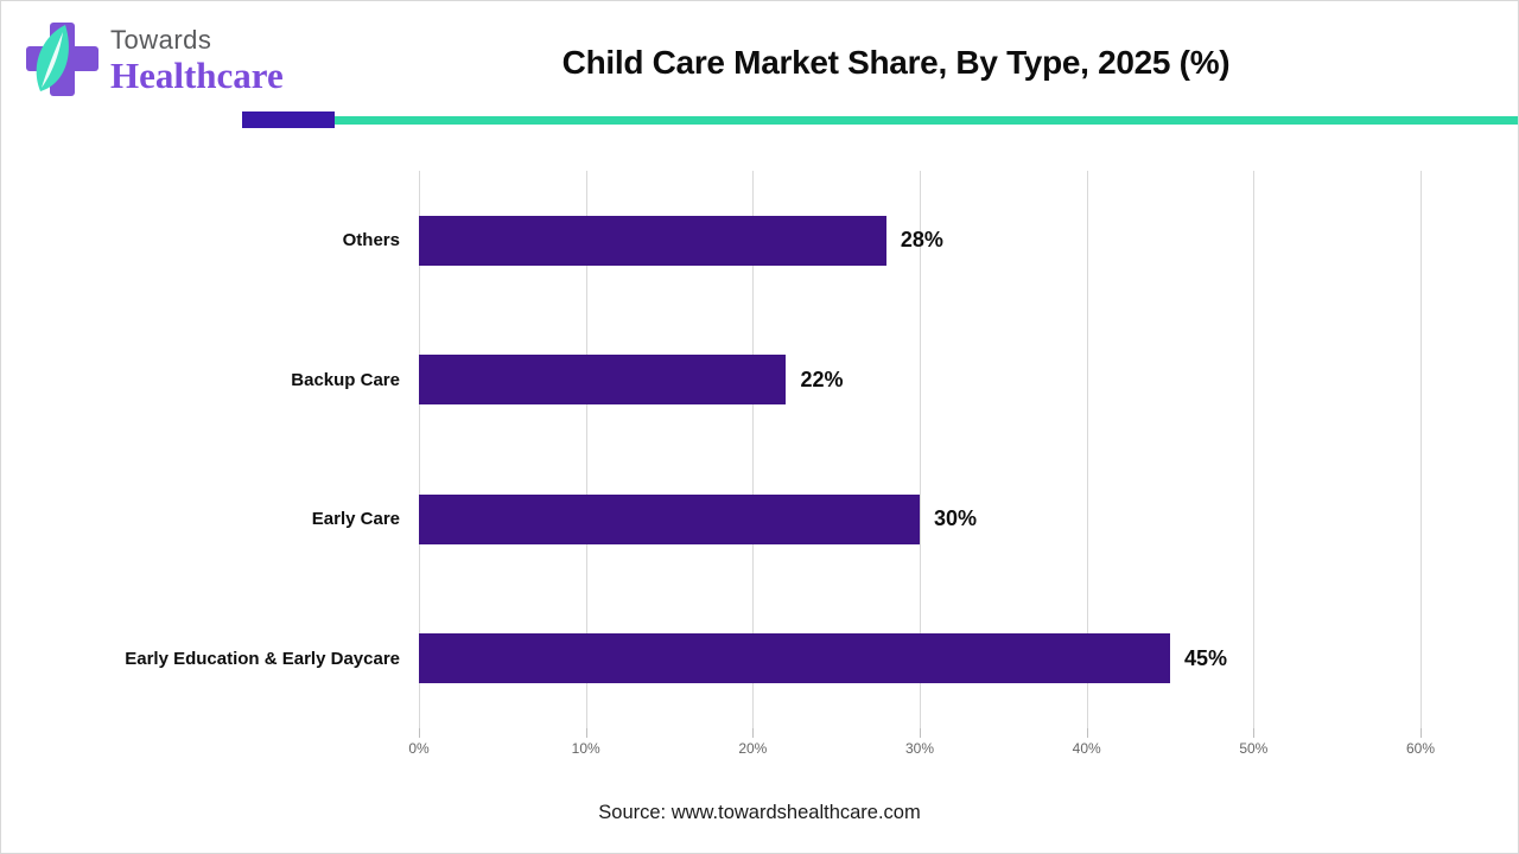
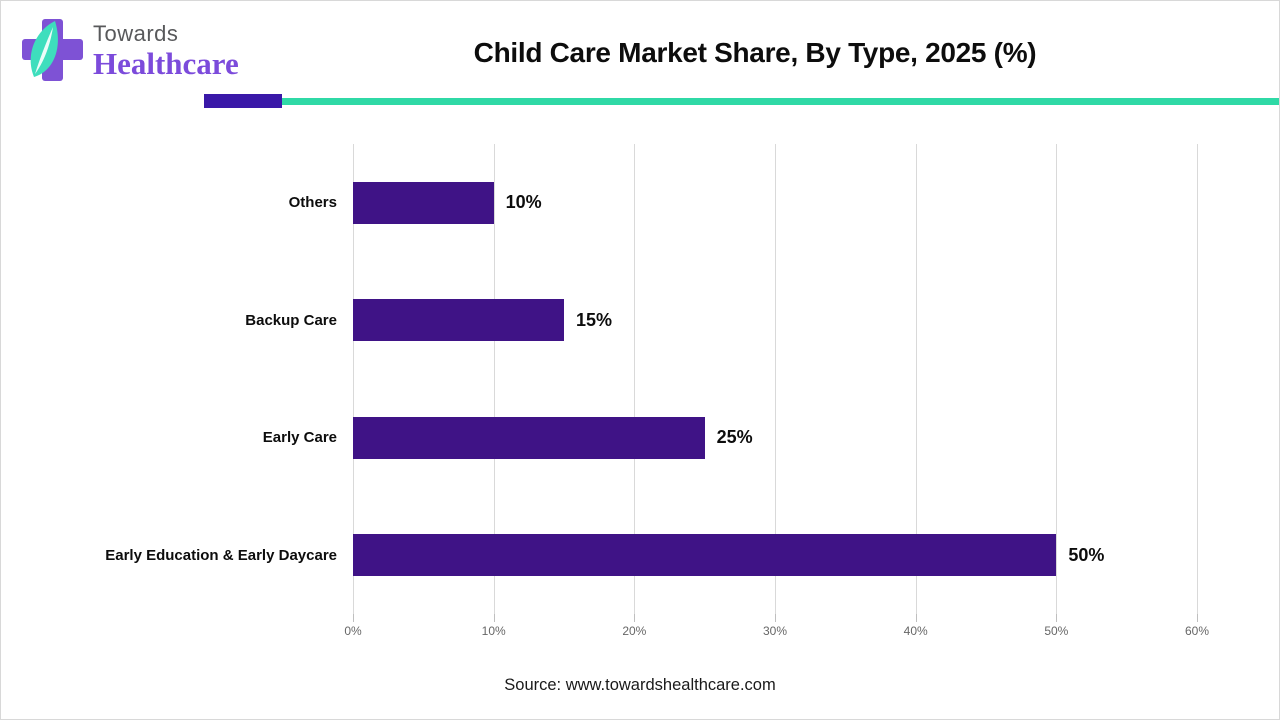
Others: 28% -> 10%
Backup Care: 22% -> 15%
Early Care: 30% -> 25%
Early Education & Early Daycare: 45% -> 50%
